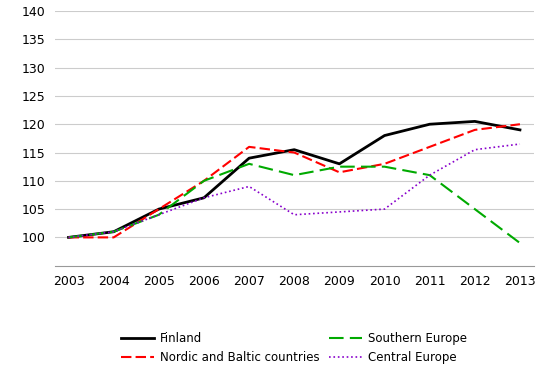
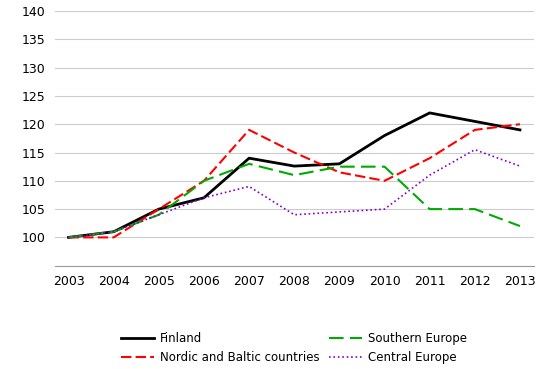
Nordic and Baltic countries/2007: 116.0 -> 119.0
Finland/2008: 115.5 -> 112.6
Nordic and Baltic countries/2010: 113.0 -> 110.0
Finland/2011: 120.0 -> 122.0
Nordic and Baltic countries/2011: 116.0 -> 114.0
Southern Europe/2011: 111.0 -> 105.0
Southern Europe/2013: 99.0 -> 102.0
Central Europe/2013: 116.5 -> 112.6
